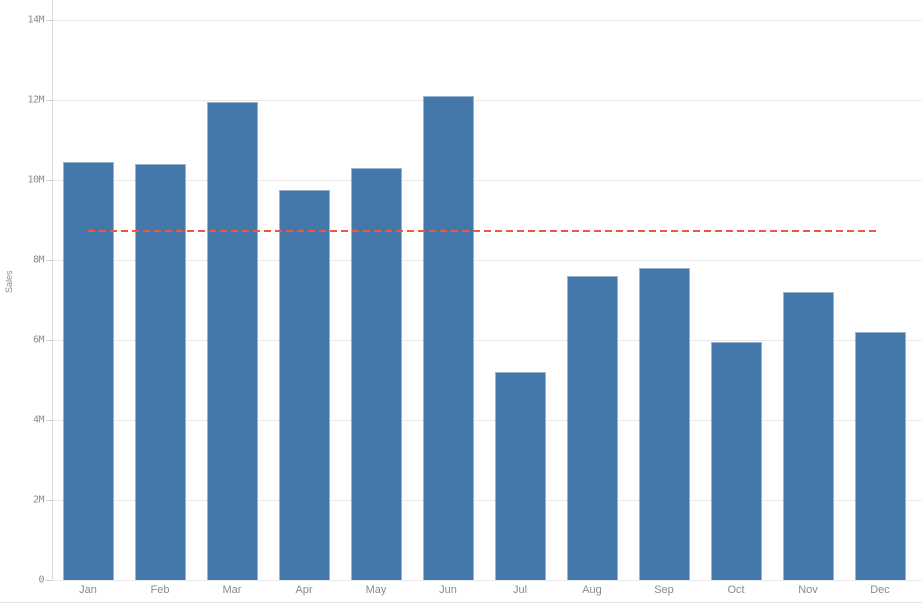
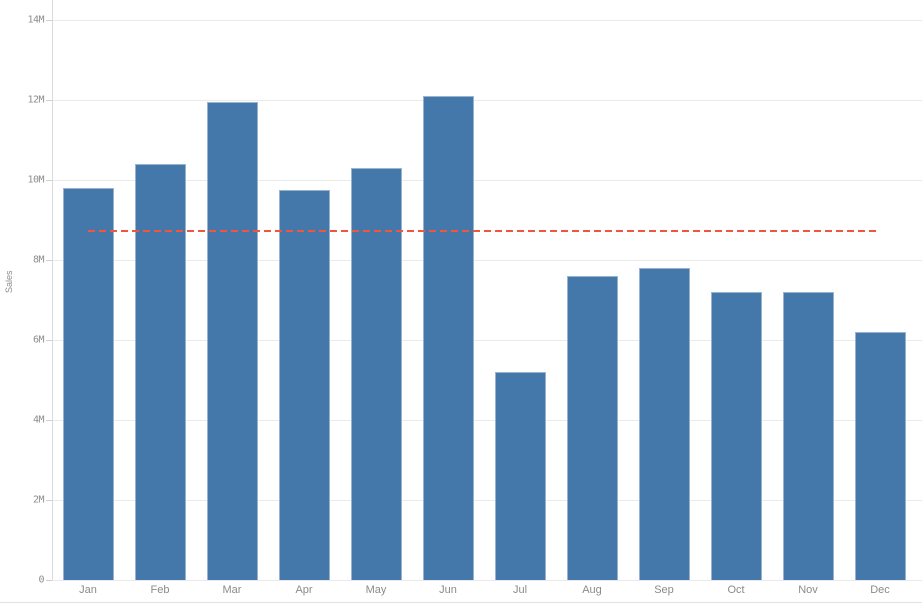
Jan: 10.4M -> 9.8M
Oct: 6.0M -> 7.2M
